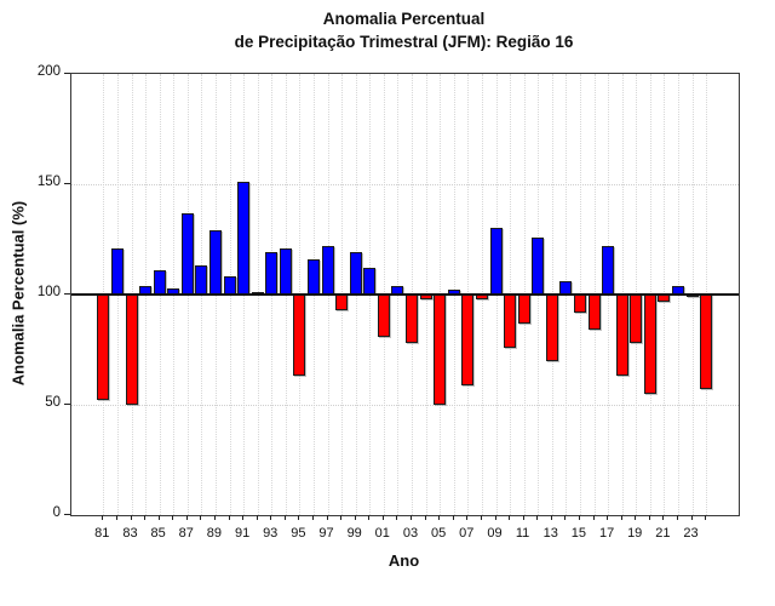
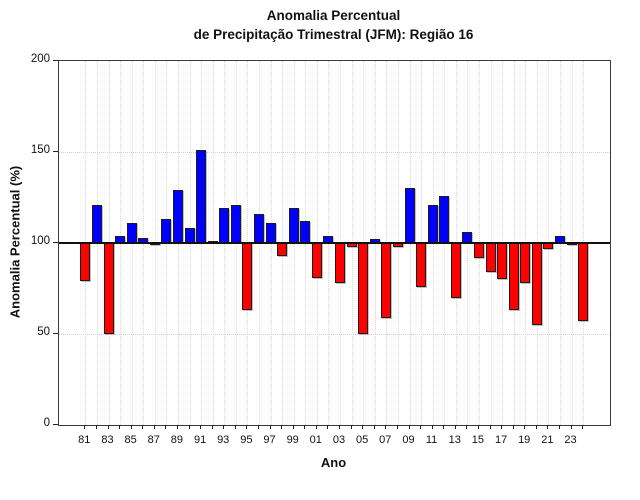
81: 52 -> 79
87: 137 -> 99
97: 122 -> 111
11: 87 -> 121
17: 122 -> 80
